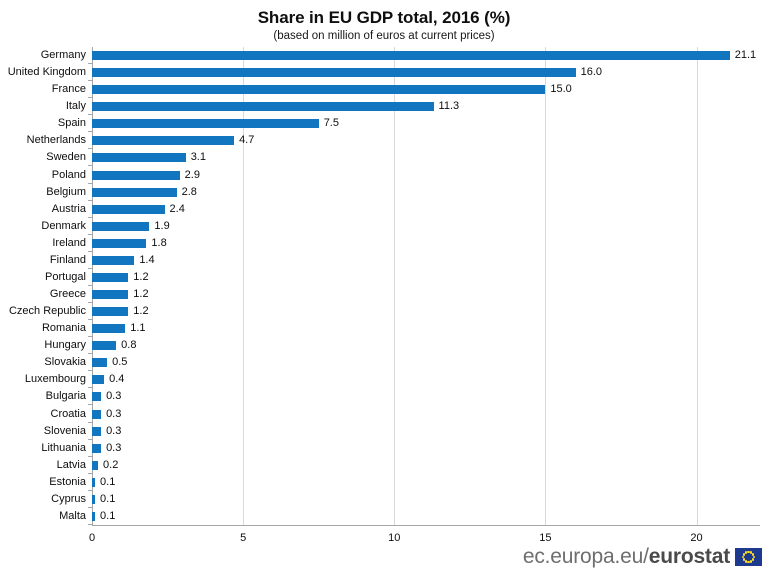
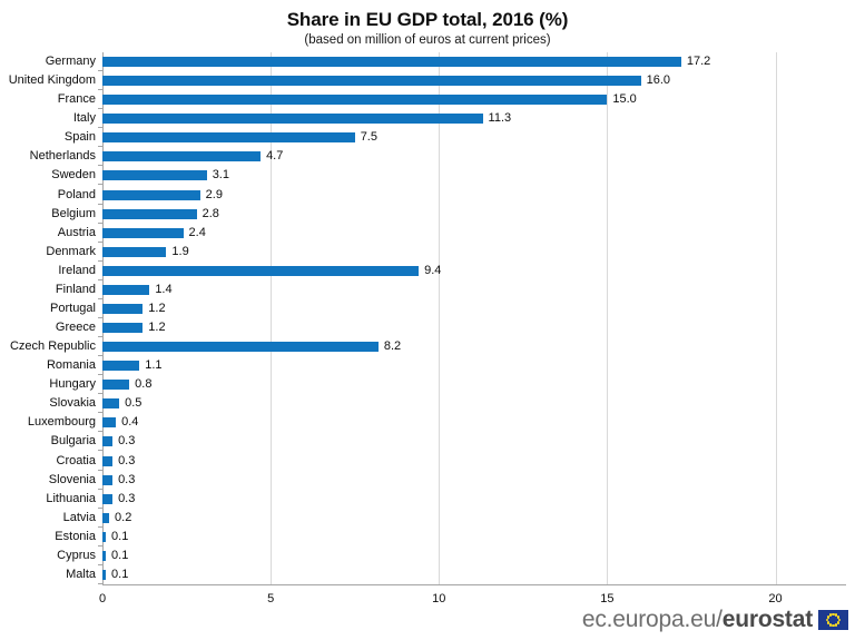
Germany: 21.1 -> 17.2
Ireland: 1.8 -> 9.4
Czech Republic: 1.2 -> 8.2
